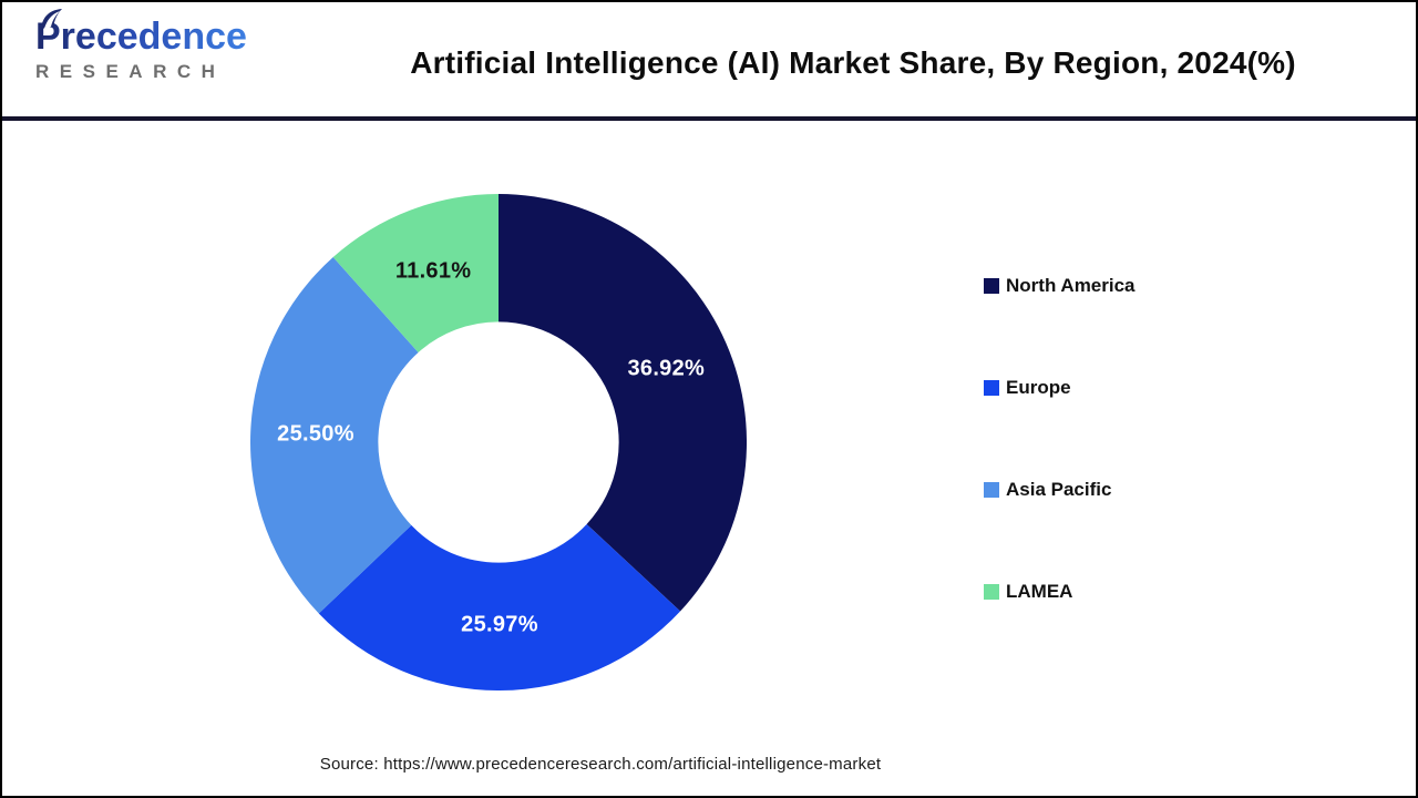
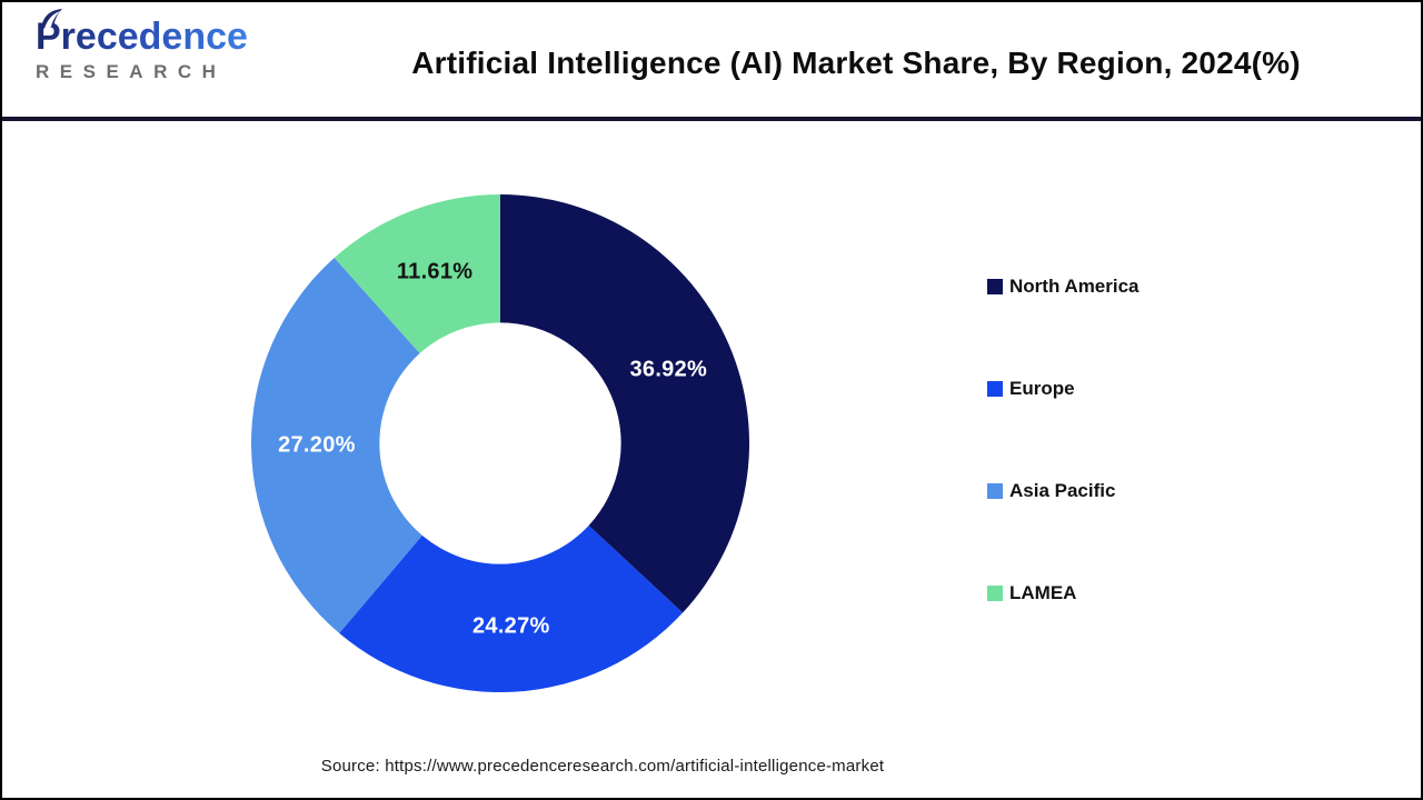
Europe: 25.97% -> 24.27%
Asia Pacific: 25.50% -> 27.20%
